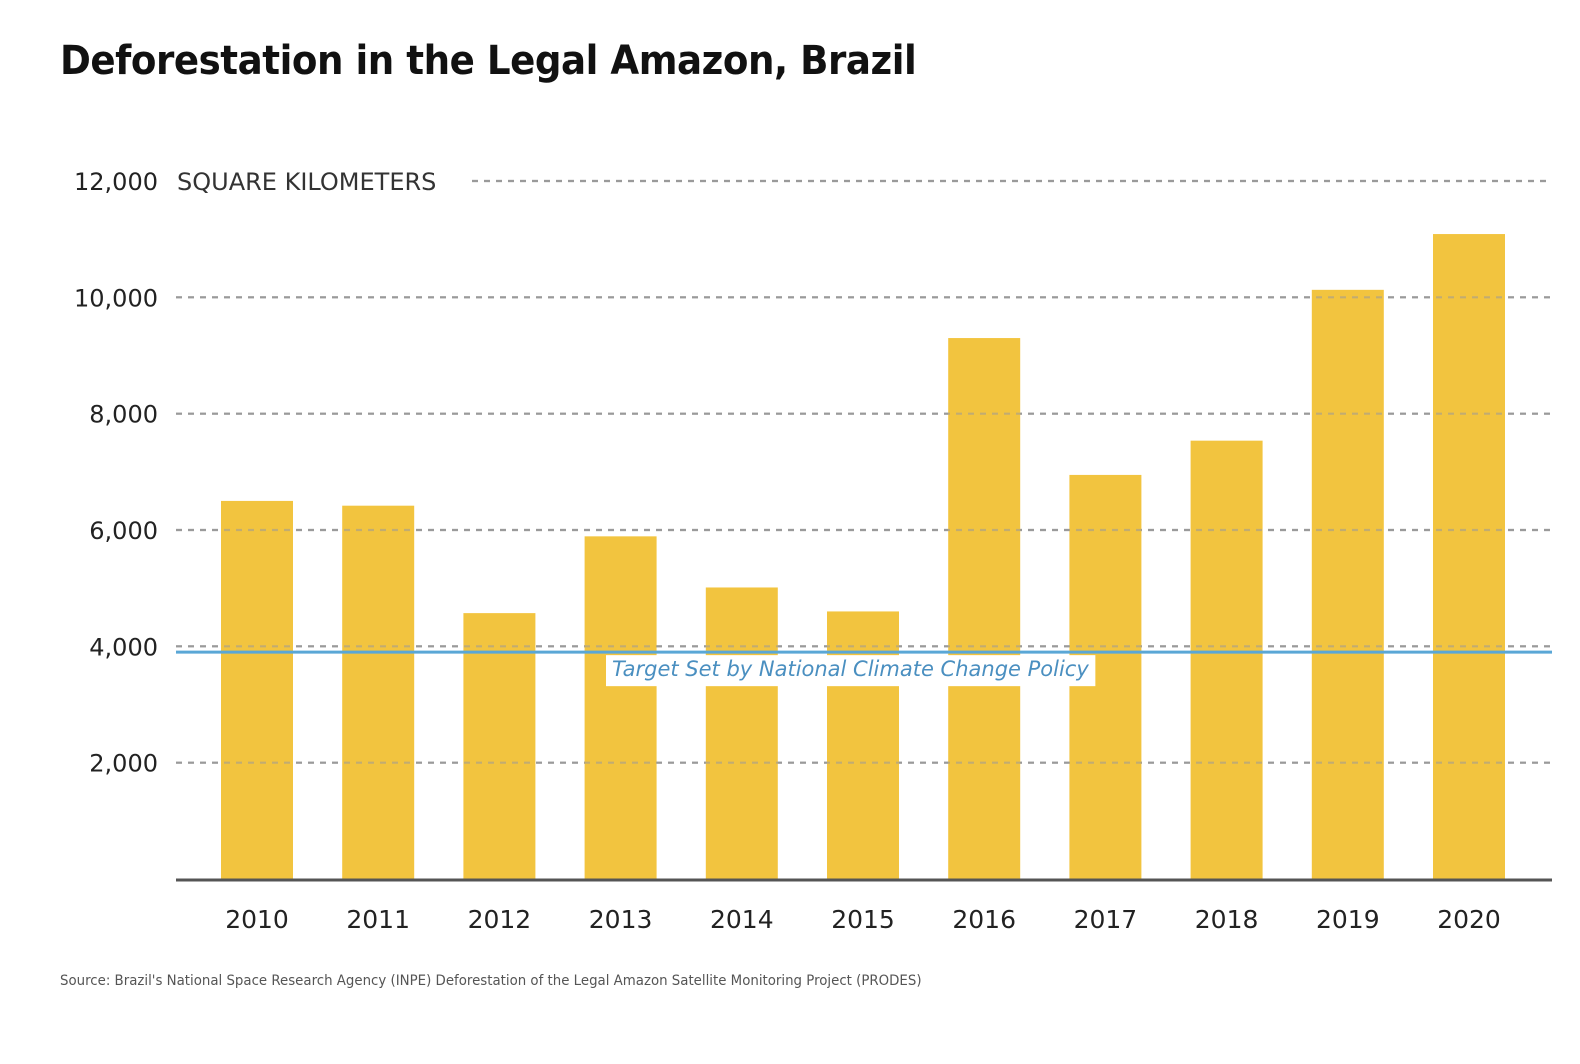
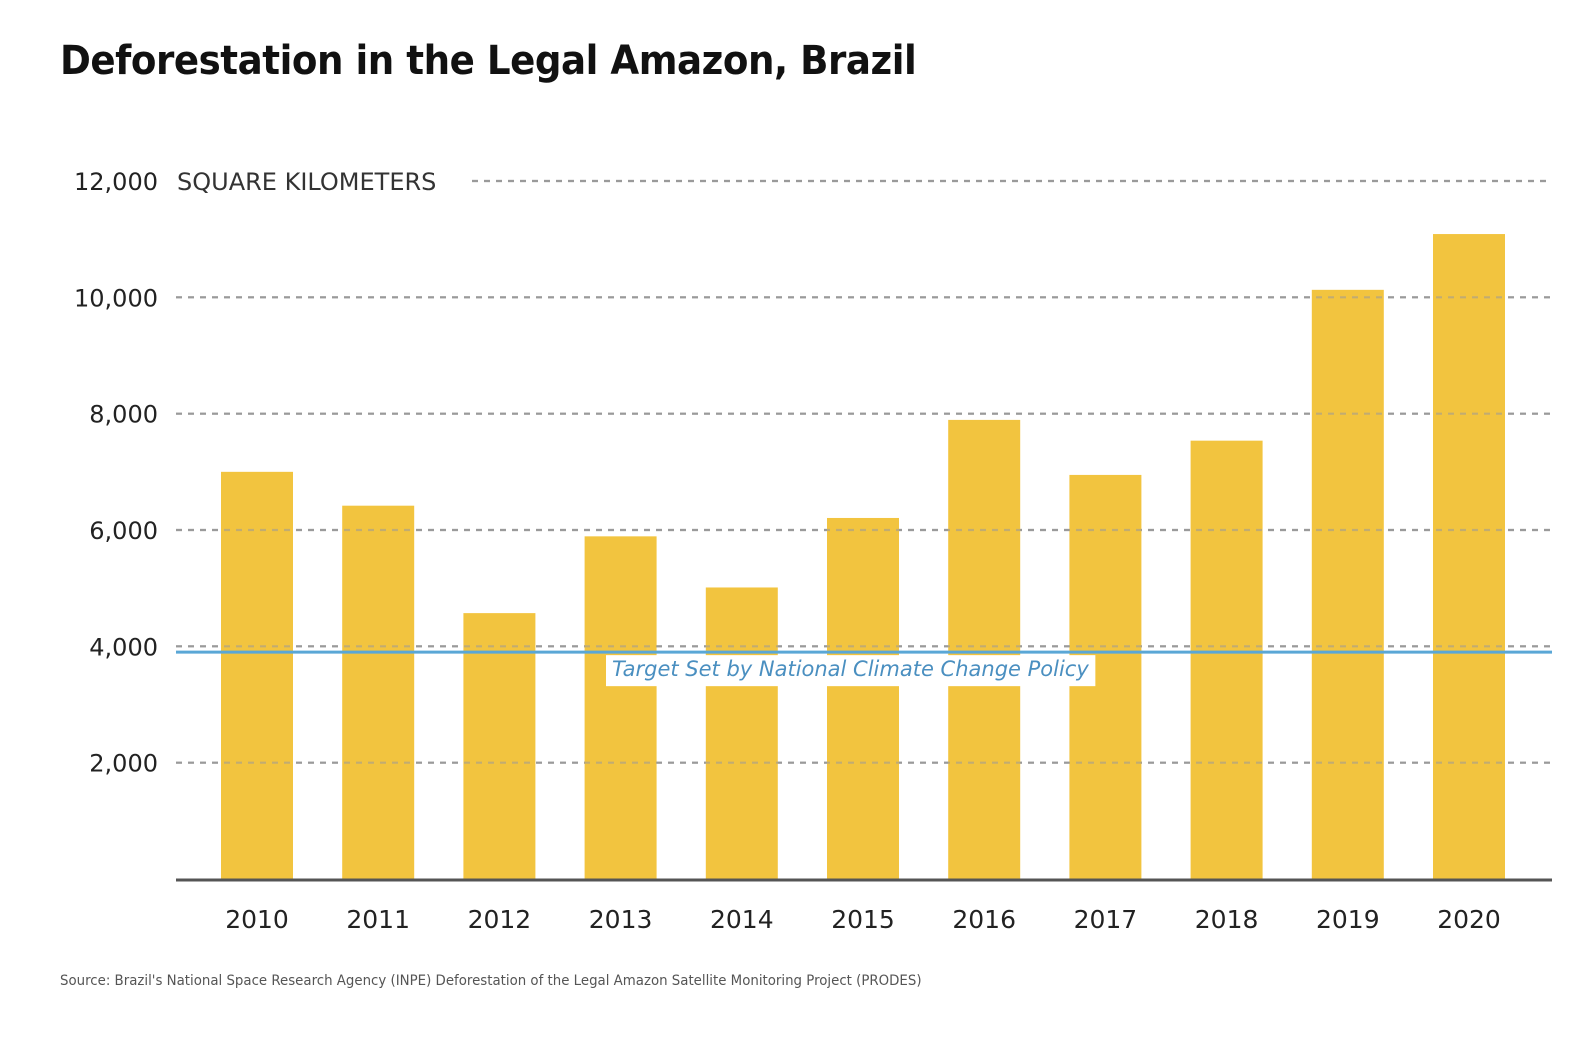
2010: 6500 -> 7000
2015: 4600 -> 6200
2016: 9300 -> 7900
